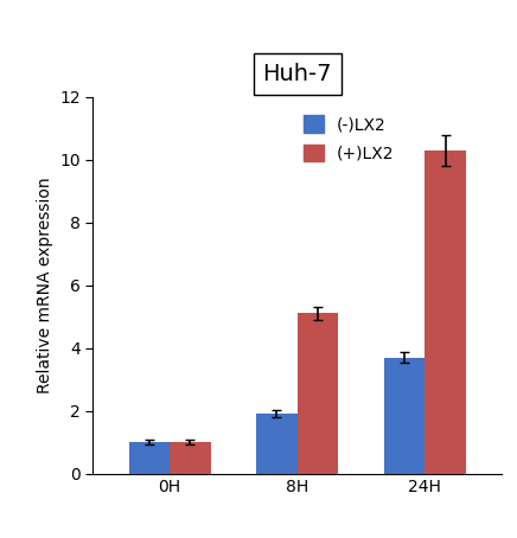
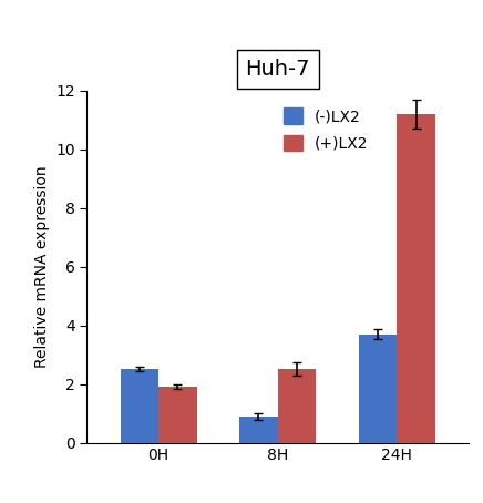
(-)LX2/0H: 1.0 -> 2.5
(+)LX2/0H: 1.0 -> 1.9
(-)LX2/8H: 1.9 -> 0.9
(+)LX2/8H: 5.1 -> 2.5
(+)LX2/24H: 10.3 -> 11.2
